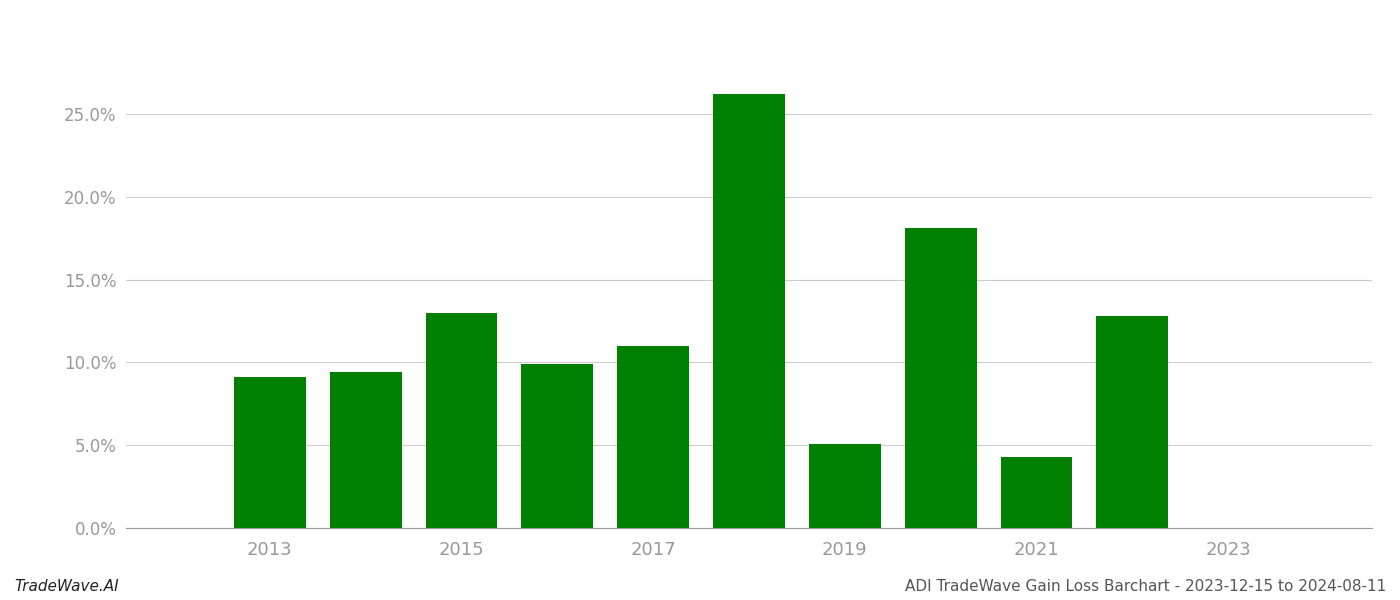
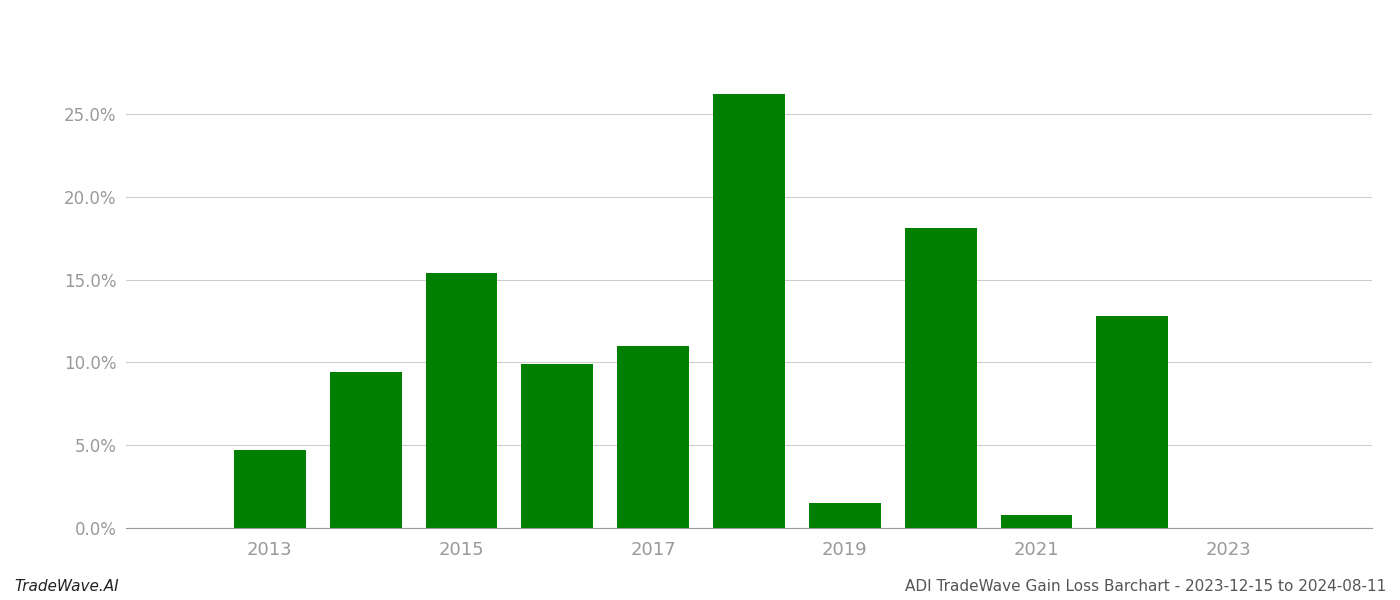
2013: 9.1% -> 4.7%
2015: 13.0% -> 15.4%
2019: 5.1% -> 1.5%
2021: 4.3% -> 0.8%
